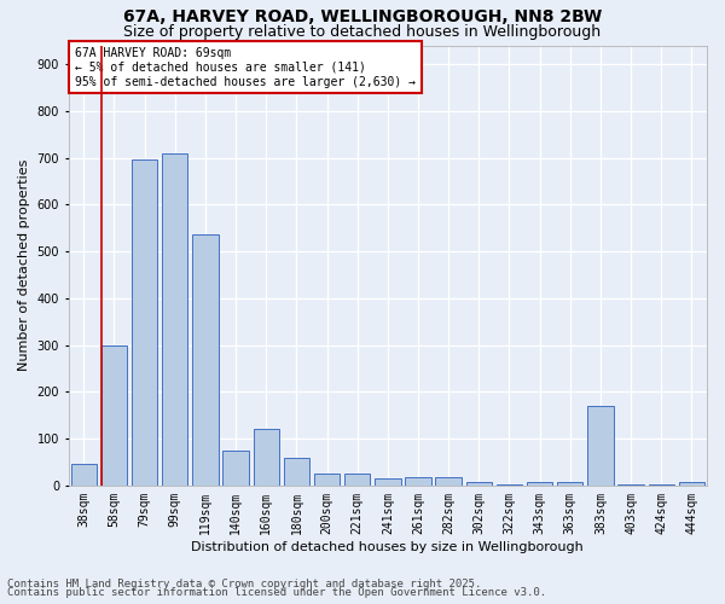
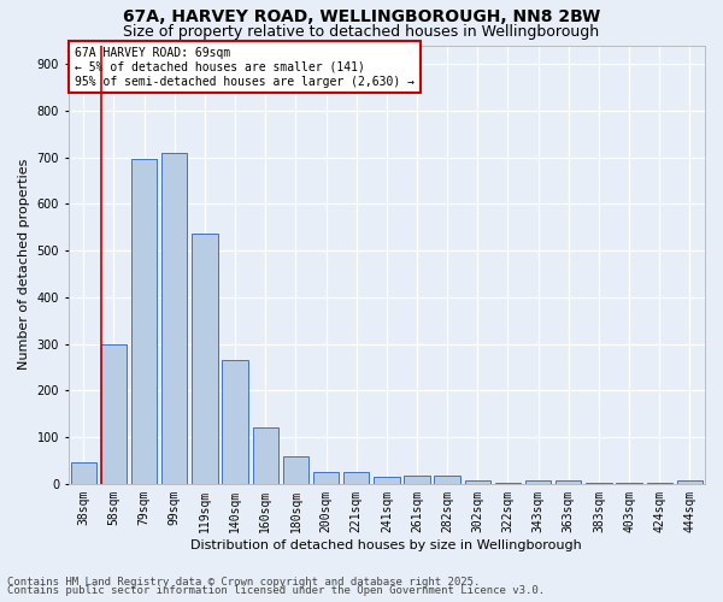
140sqm: 75 -> 265
383sqm: 170 -> 3
